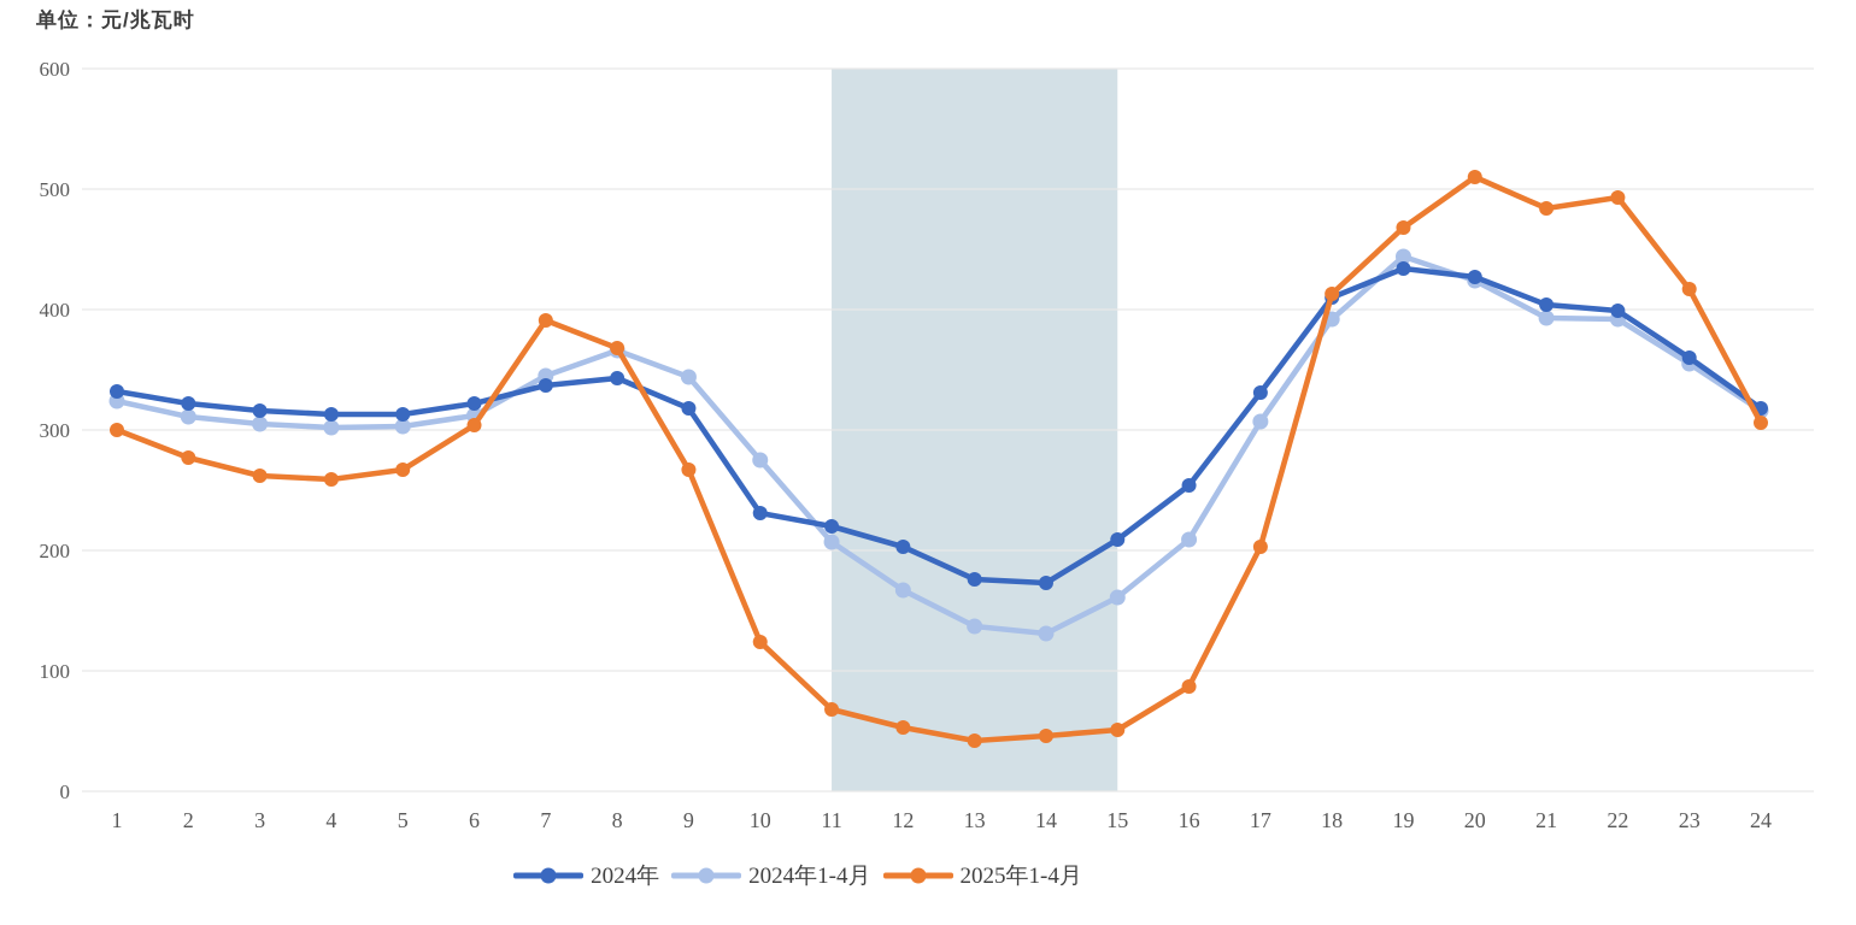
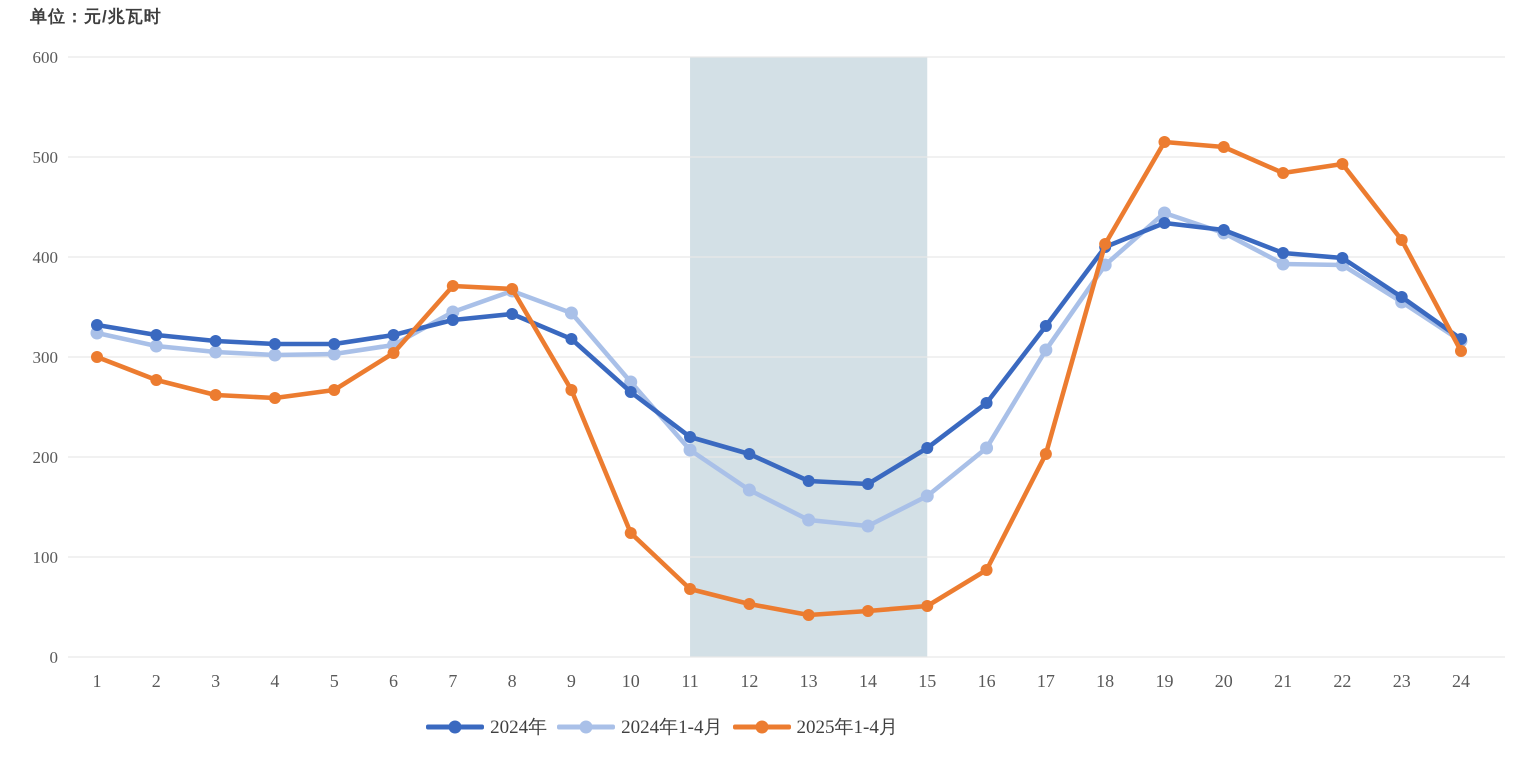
2025年1-4月/7: 391 -> 371
2024年/10: 231 -> 265
2025年1-4月/19: 468 -> 515
